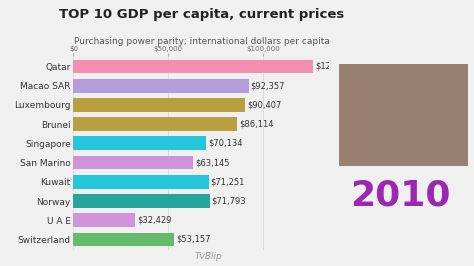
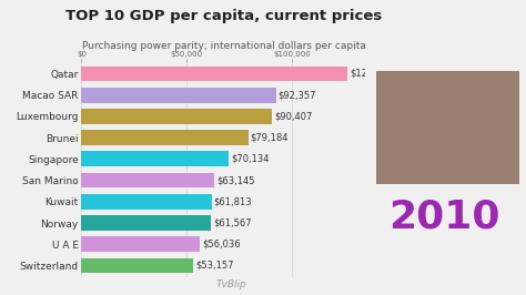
Brunei: $86,114 -> $79,184
Kuwait: $71,251 -> $61,813
Norway: $71,793 -> $61,567
U A E: $32,429 -> $56,036
